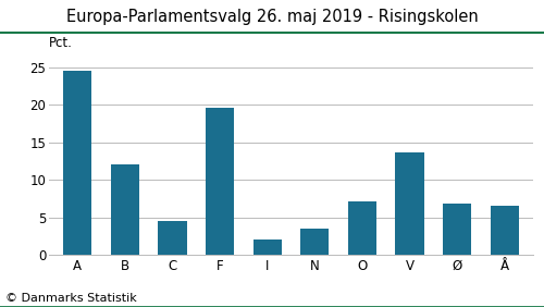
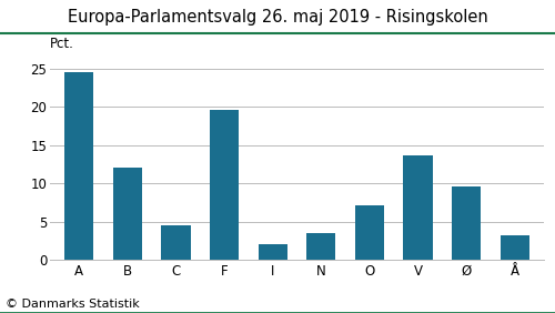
Ø: 6.8 -> 9.6
Å: 6.5 -> 3.2
